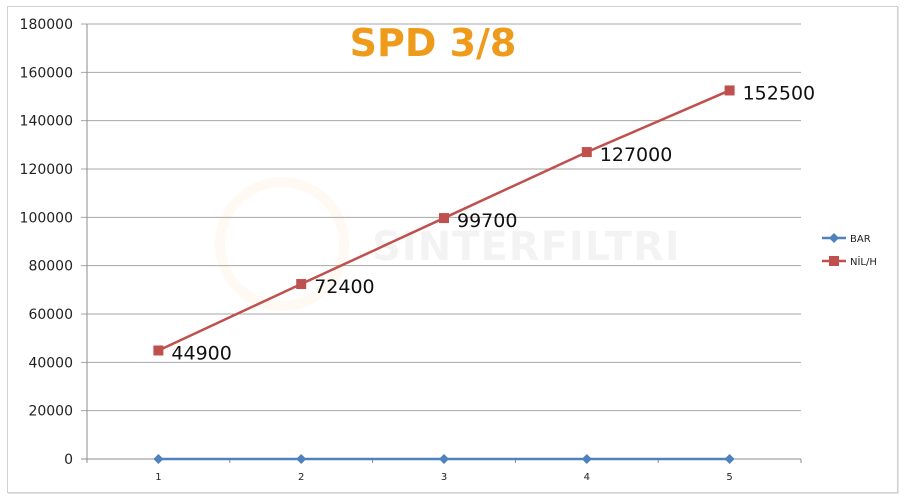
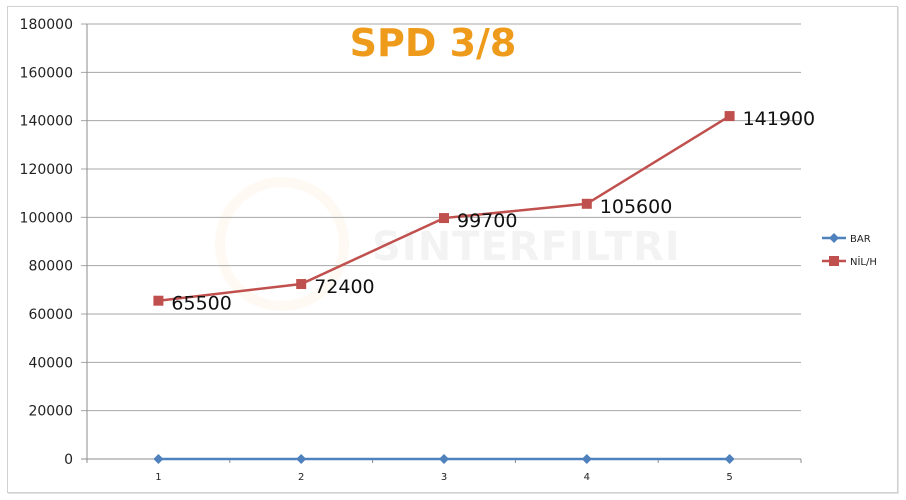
NİL/H/1: 44900 -> 65500
NİL/H/4: 127000 -> 105600
NİL/H/5: 152500 -> 141900
